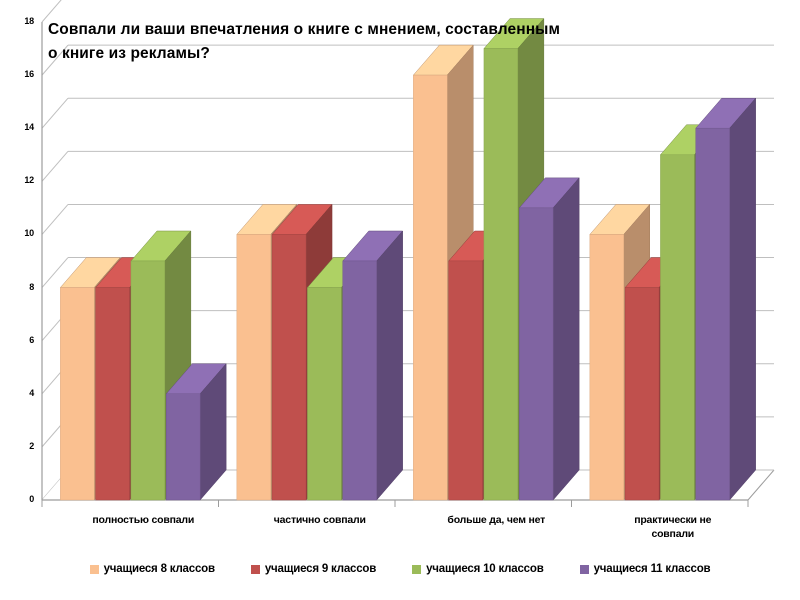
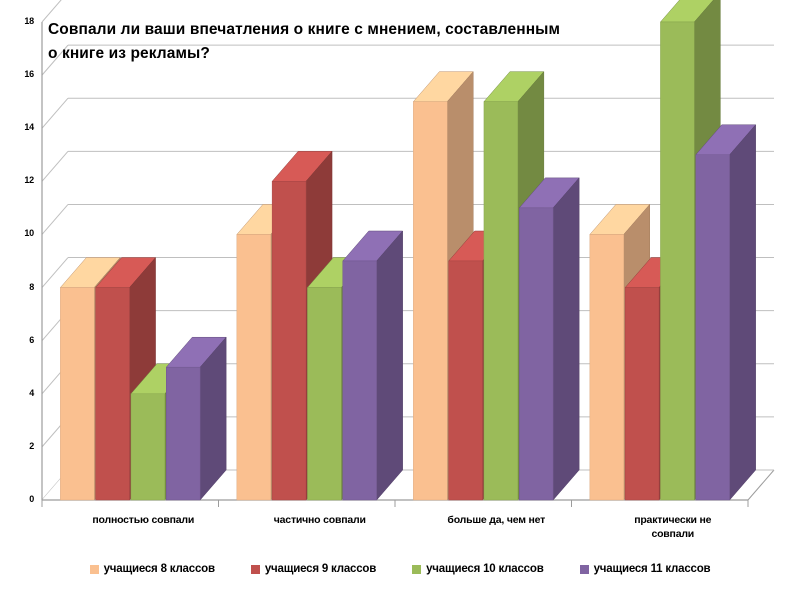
учащиеся 10 классов/полностью совпали: 9 -> 4
учащиеся 11 классов/полностью совпали: 4 -> 5
учащиеся 9 классов/частично совпали: 10 -> 12
учащиеся 8 классов/больше да, чем нет: 16 -> 15
учащиеся 10 классов/больше да, чем нет: 17 -> 15
учащиеся 10 классов/практически не совпали: 13 -> 18
учащиеся 11 классов/практически не совпали: 14 -> 13
